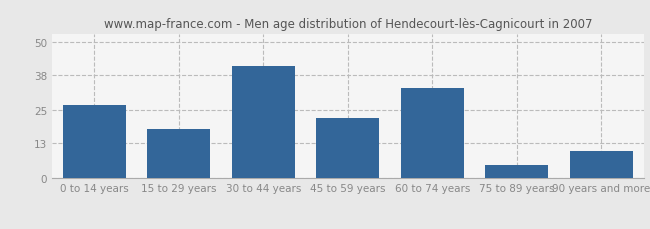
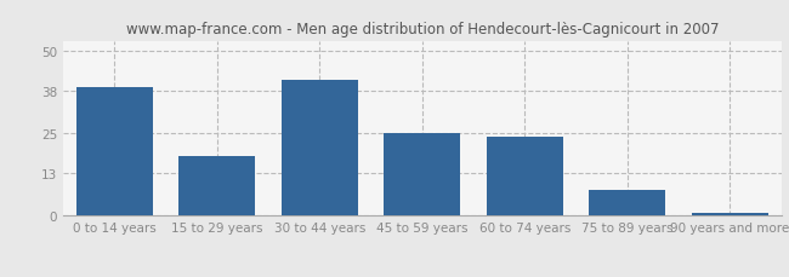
0 to 14 years: 27 -> 39
45 to 59 years: 22 -> 25
60 to 74 years: 33 -> 24
75 to 89 years: 5 -> 8
90 years and more: 10 -> 1
